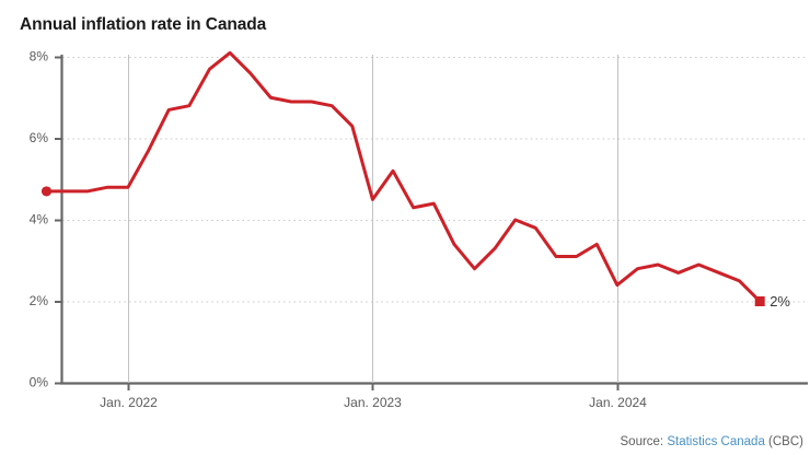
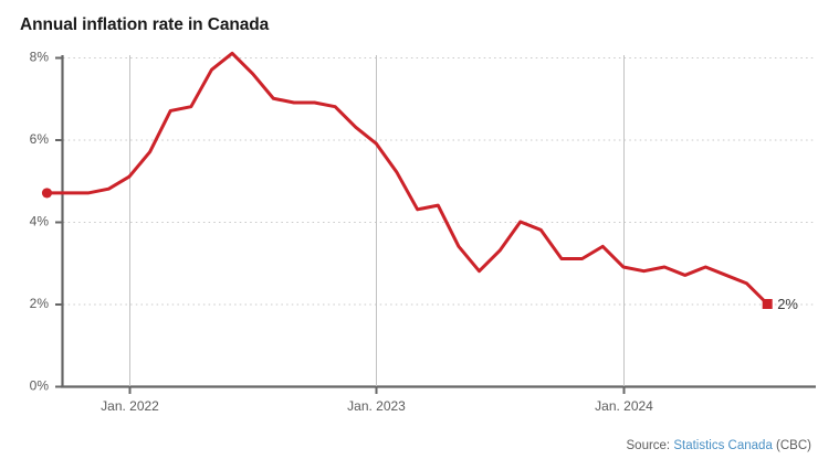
Jan. 2022: 4.8% -> 5.1%
Jan. 2023: 4.5% -> 5.9%
Jan. 2024: 2.4% -> 2.9%
